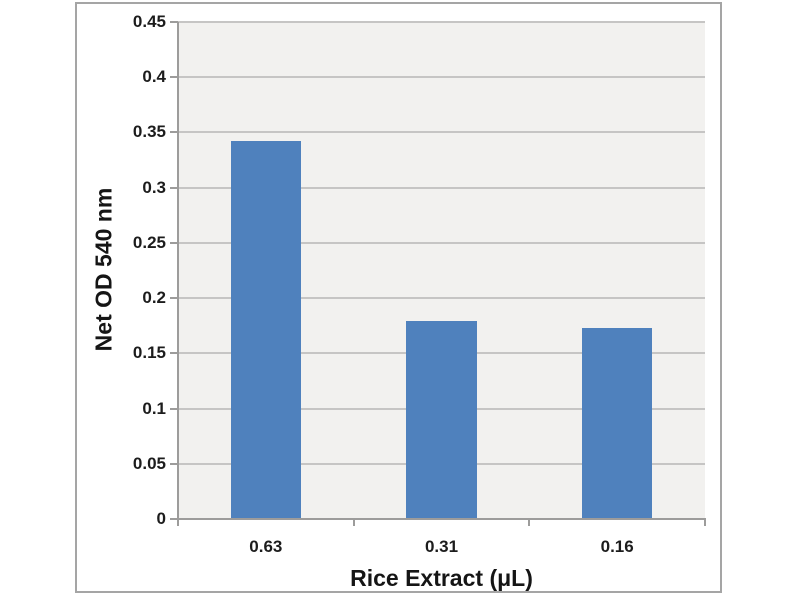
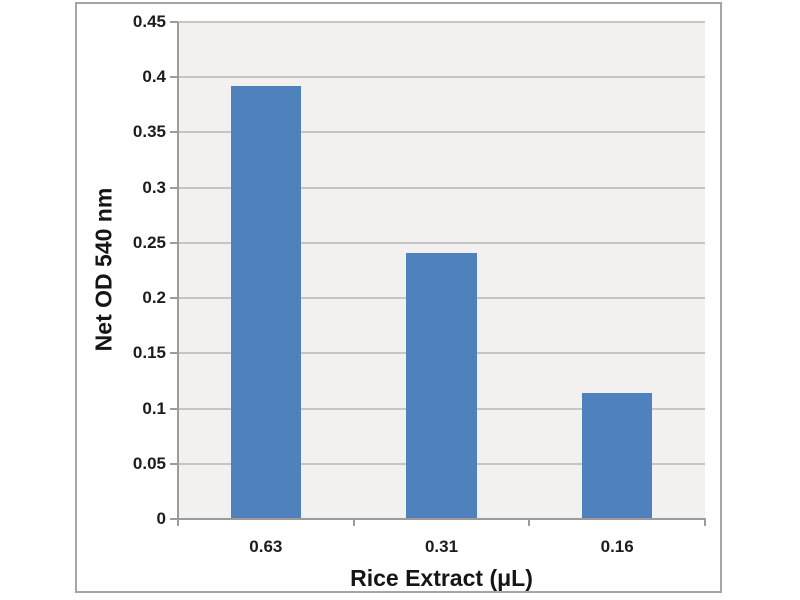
0.63: 0.342 -> 0.392
0.31: 0.179 -> 0.241
0.16: 0.173 -> 0.114
